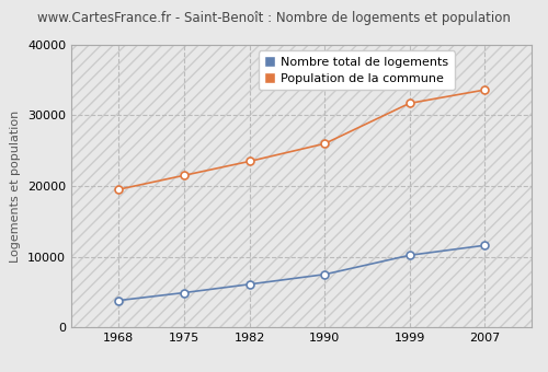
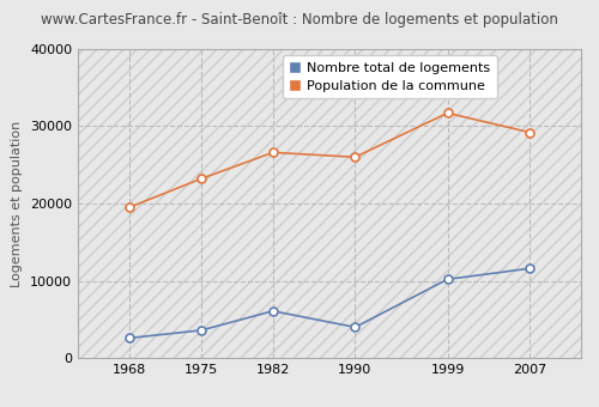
Nombre total de logements/1968: 3800 -> 2600
Nombre total de logements/1975: 4900 -> 3600
Population de la commune/1975: 21500 -> 23200
Population de la commune/1982: 23500 -> 26600
Nombre total de logements/1990: 7500 -> 4000
Population de la commune/2007: 33600 -> 29200
